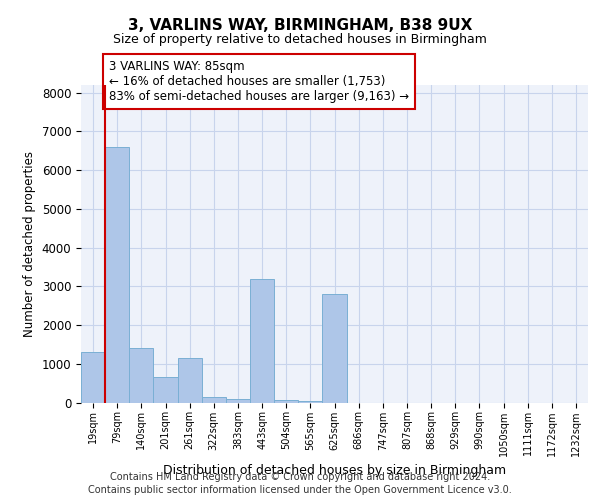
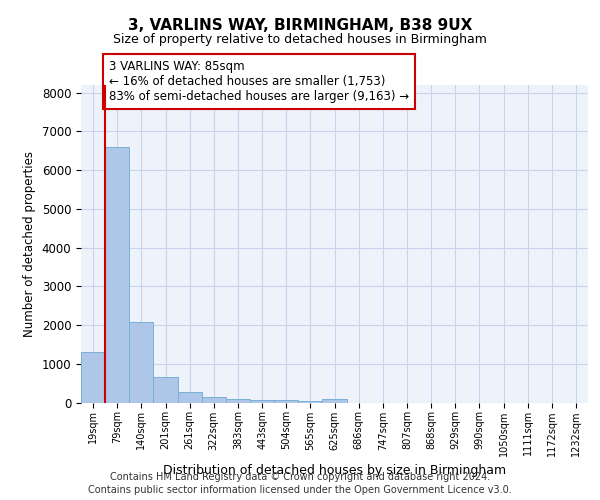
140sqm: 1400 -> 2080
261sqm: 1150 -> 280
443sqm: 3200 -> 80
625sqm: 2800 -> 100
